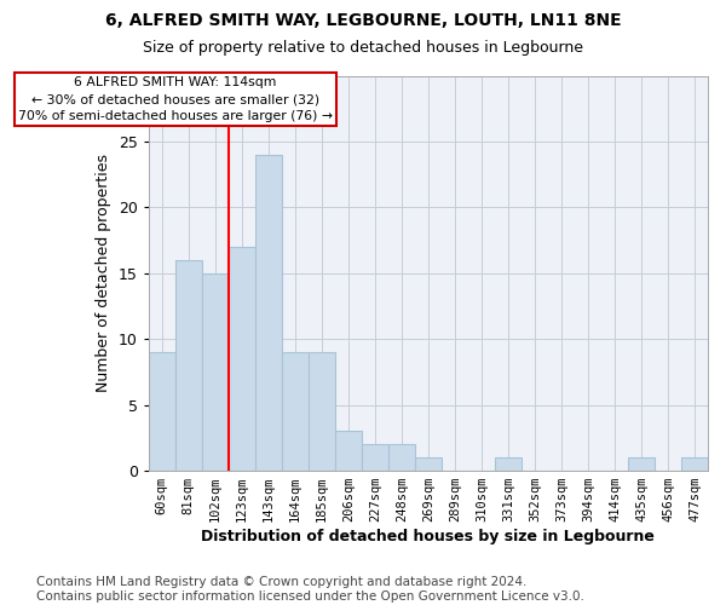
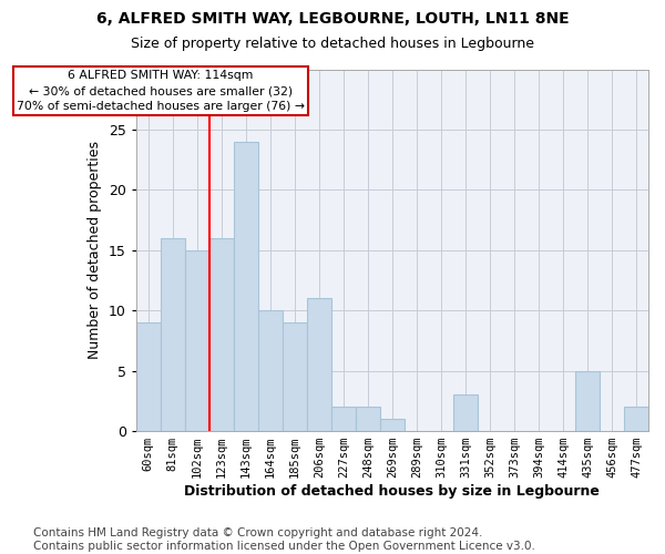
123sqm: 17 -> 16
164sqm: 9 -> 10
206sqm: 3 -> 11
331sqm: 1 -> 3
435sqm: 1 -> 5
477sqm: 1 -> 2
